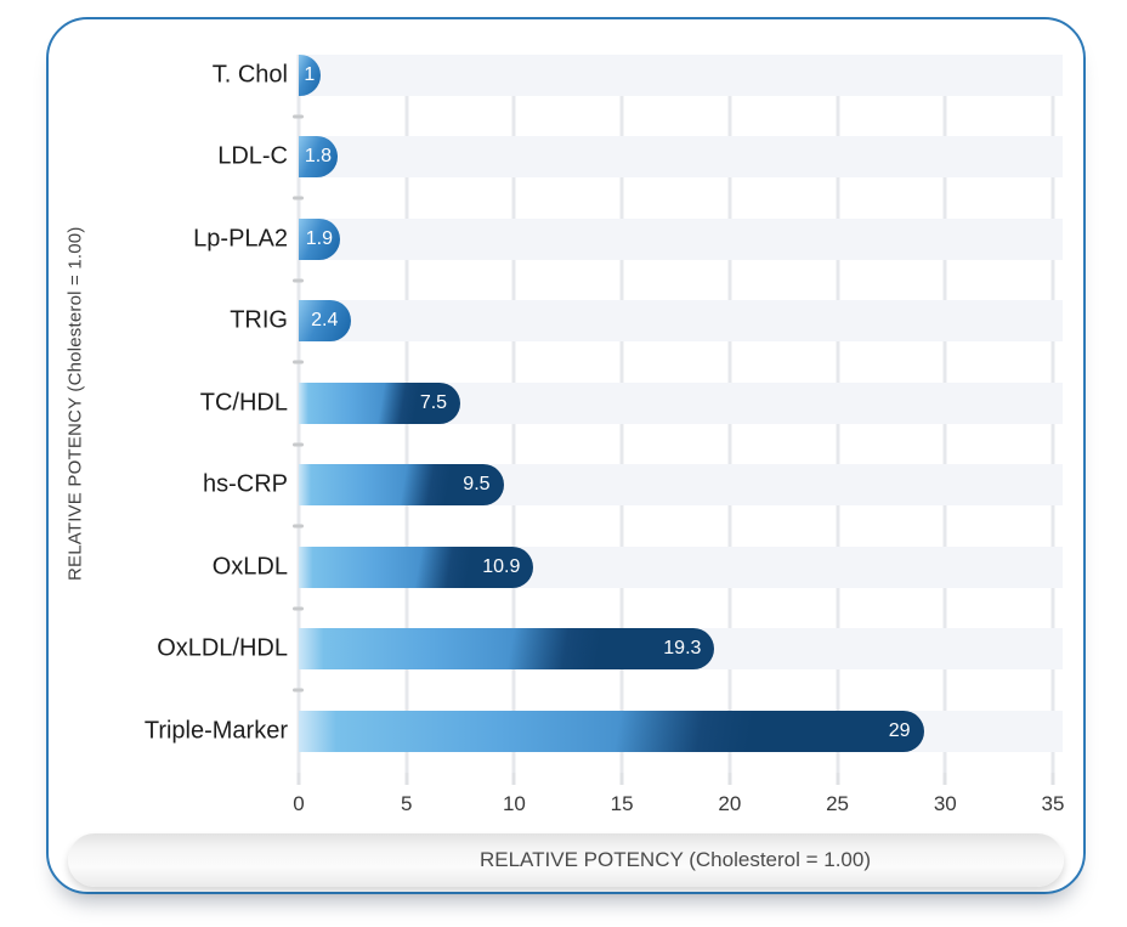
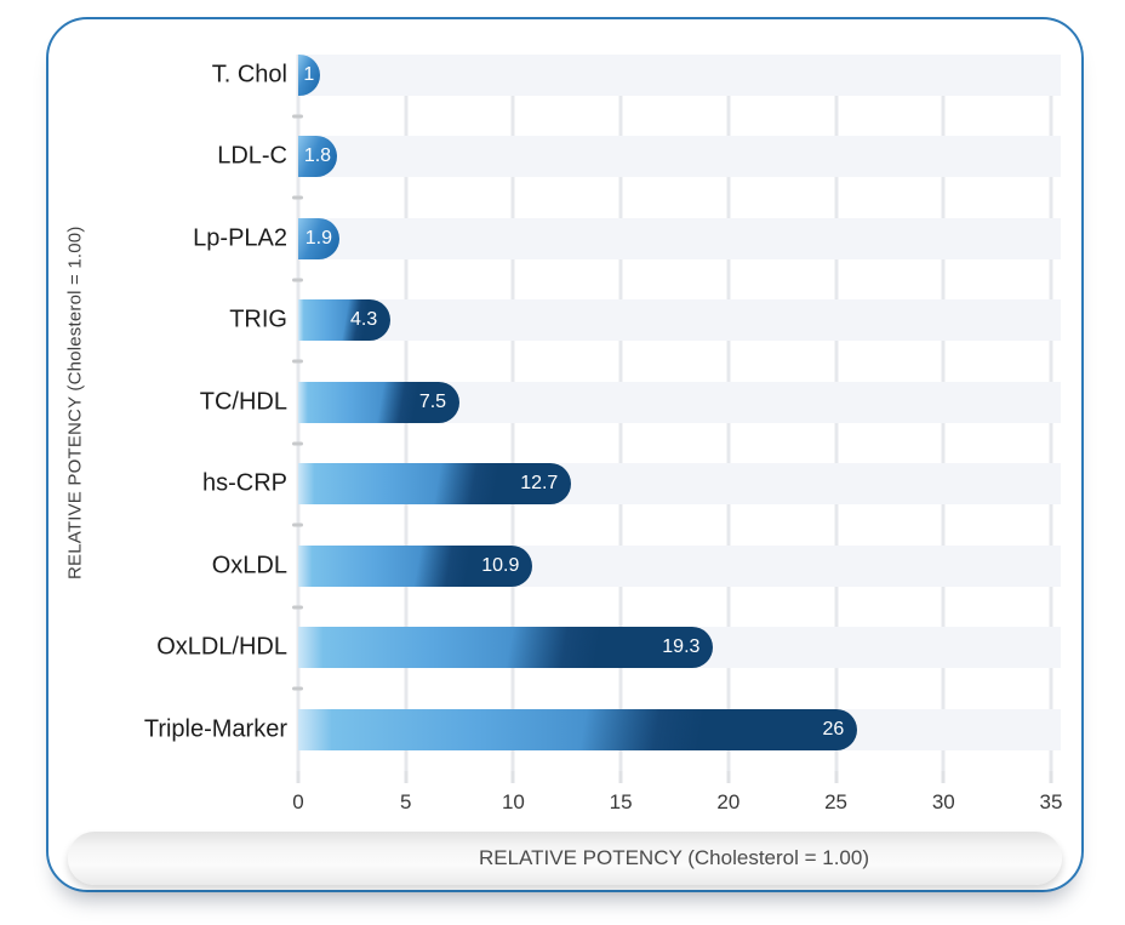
TRIG: 2.4 -> 4.3
hs-CRP: 9.5 -> 12.7
Triple-Marker: 29 -> 26
